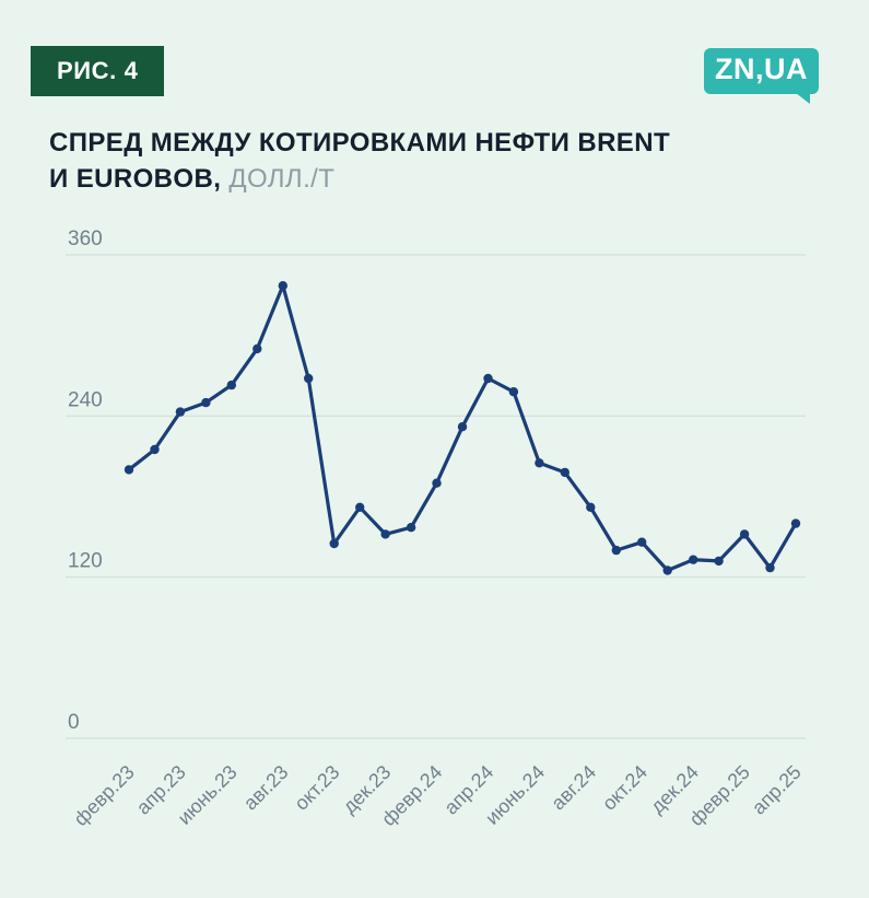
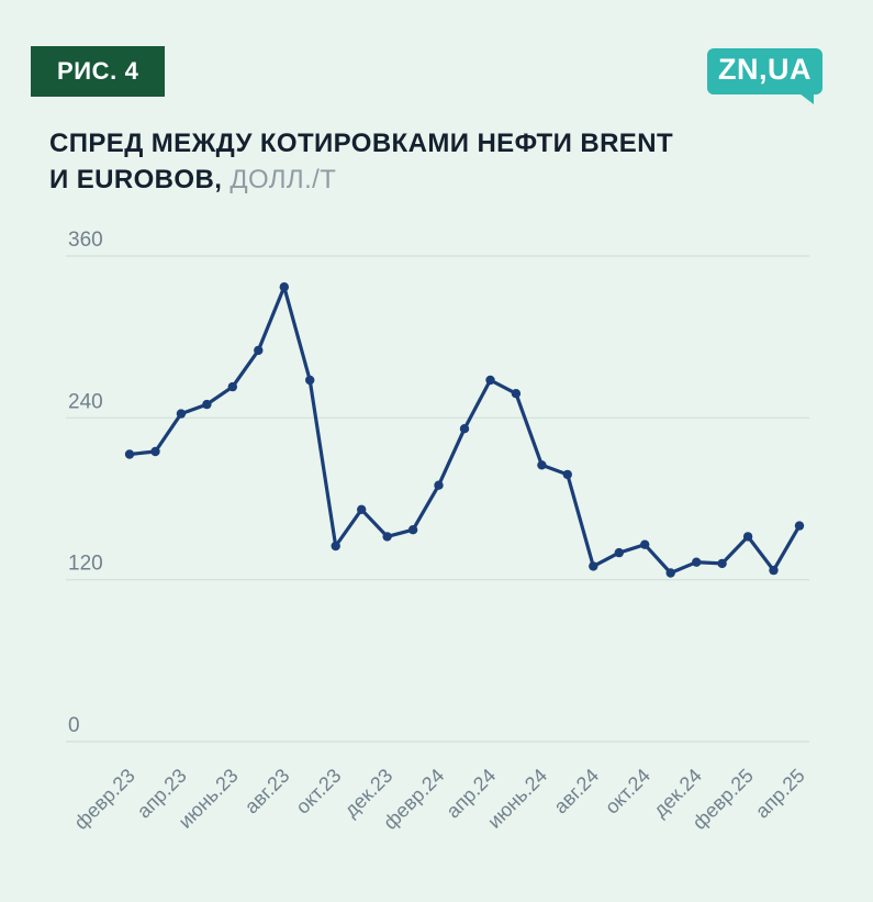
февр.23: 200 -> 213
авг.24: 172 -> 130
